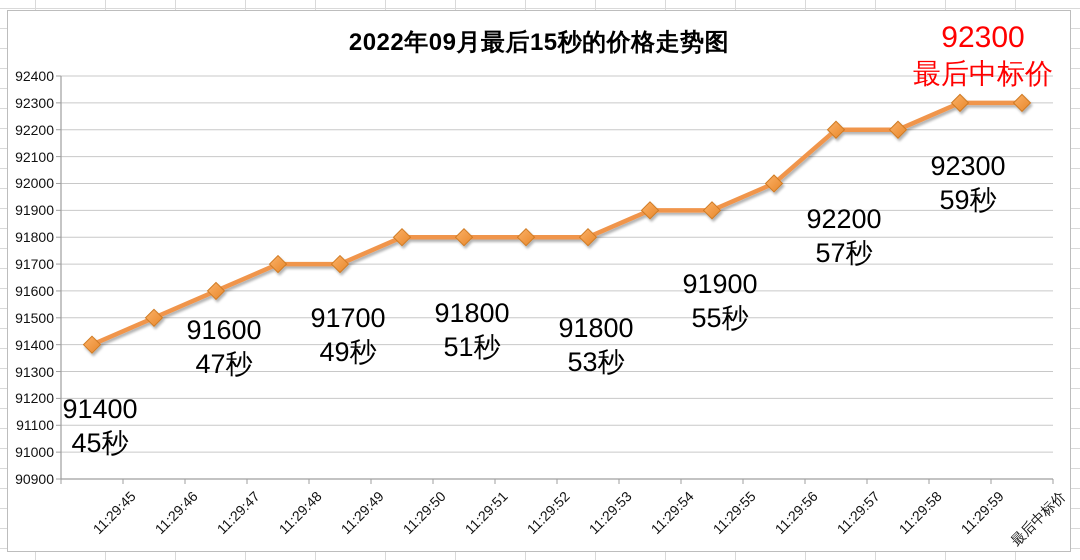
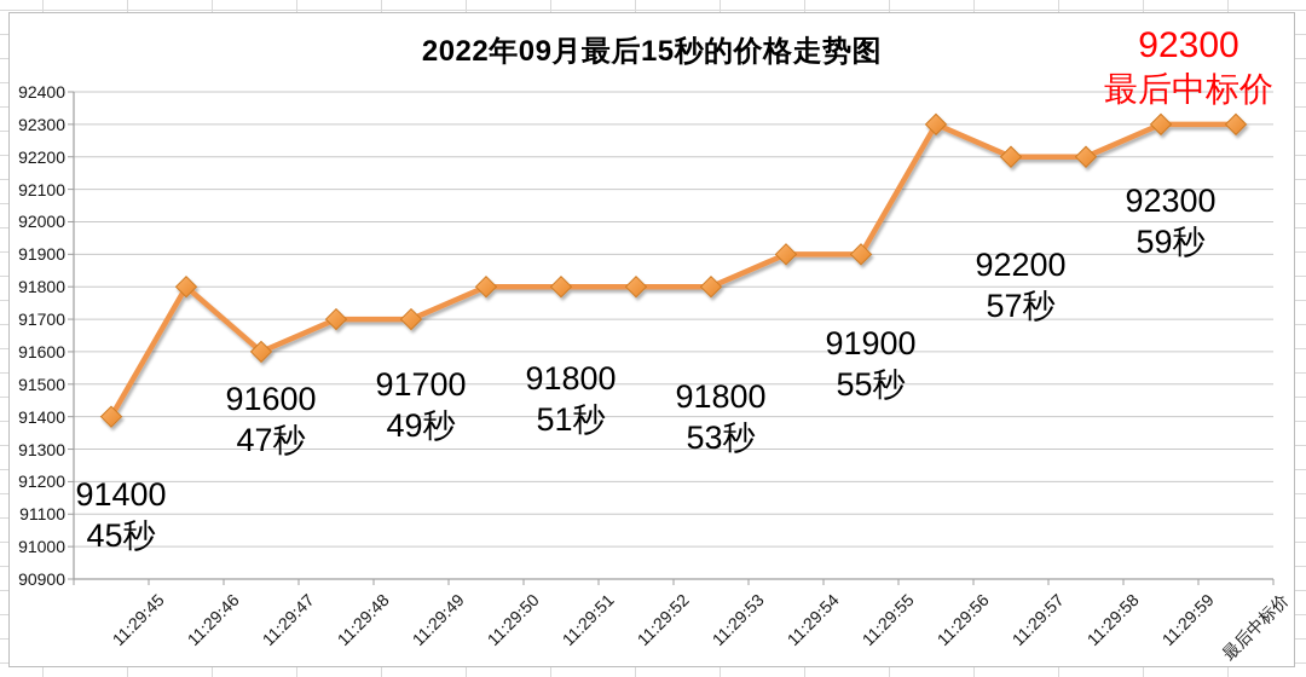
11:29:46: 91500 -> 91800
11:29:56: 92000 -> 92300
